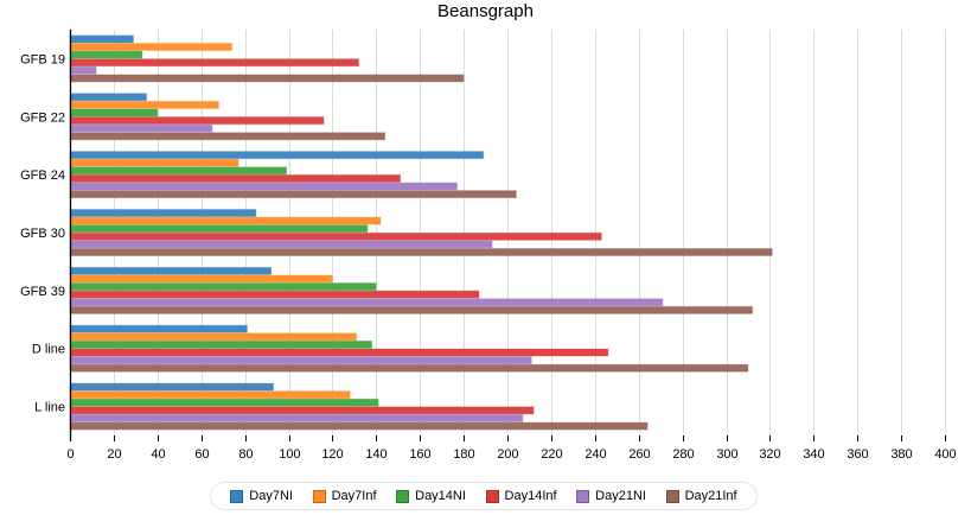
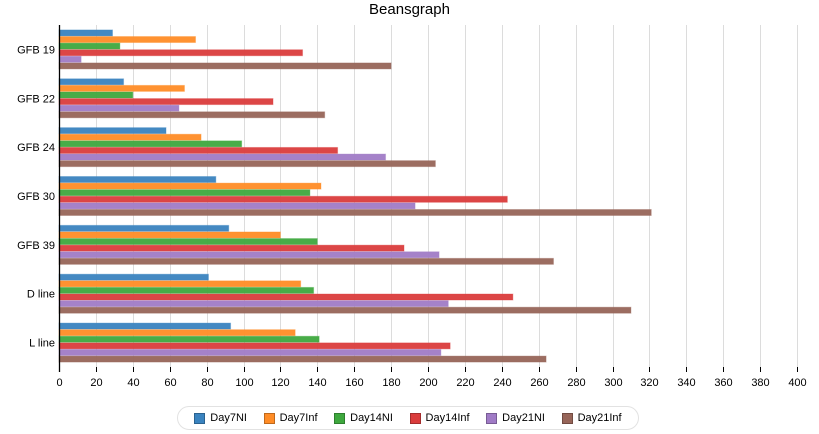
Day7NI/GFB 24: 189 -> 58
Day21NI/GFB 39: 271 -> 206
Day21Inf/GFB 39: 312 -> 268
